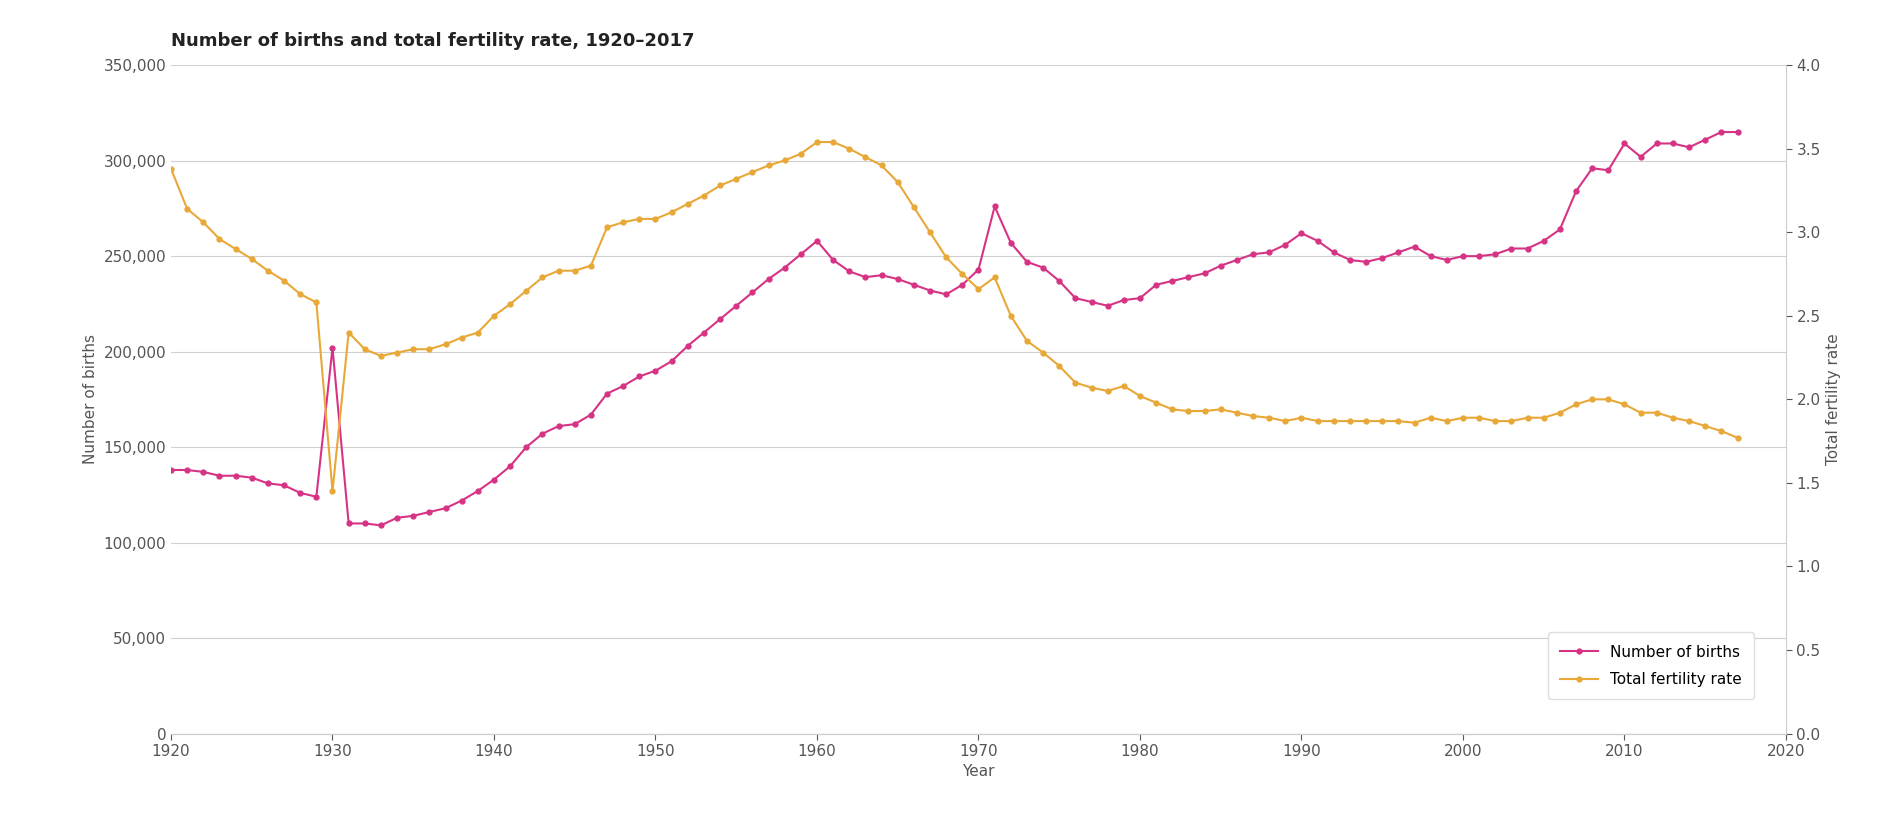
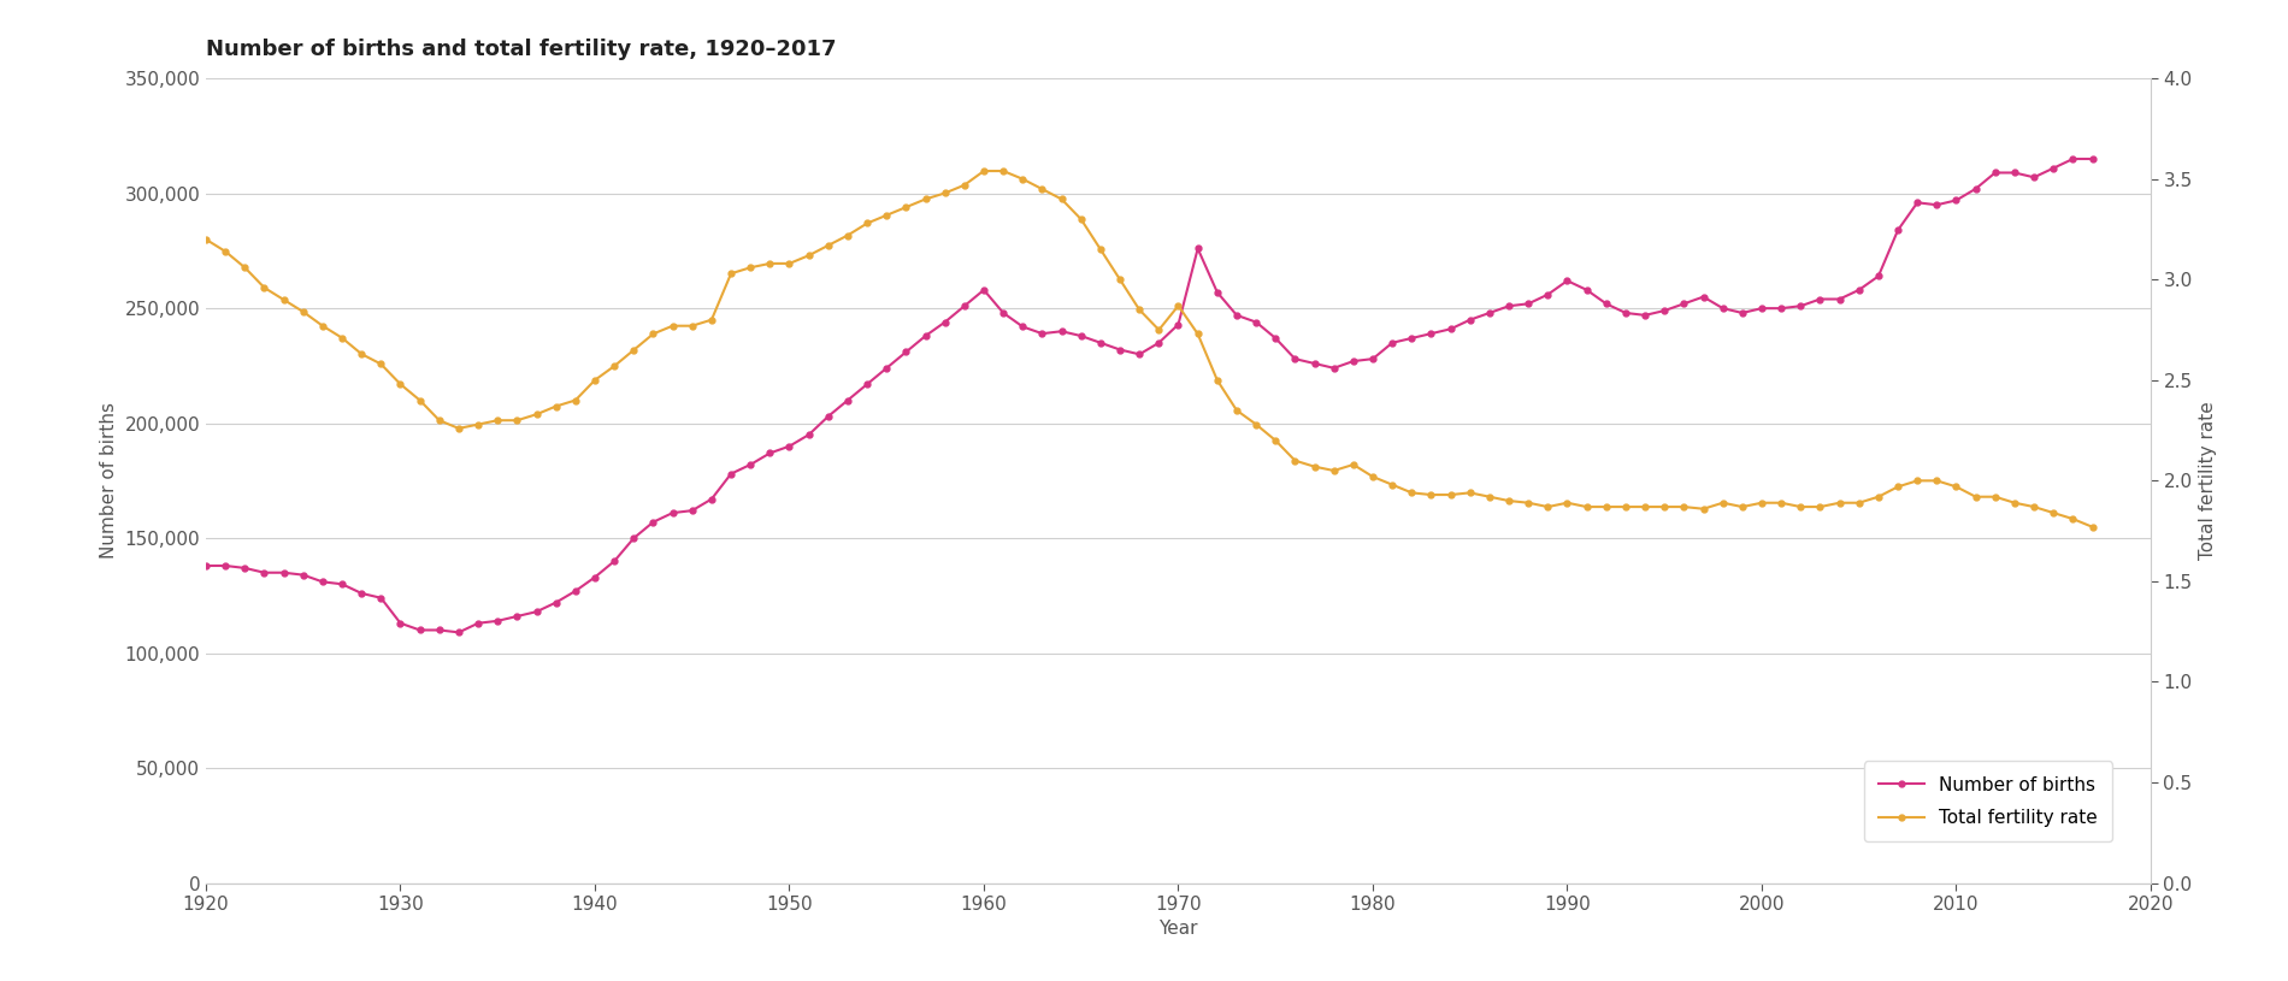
Total fertility rate/1920: 3.38 -> 3.20
Number of births/1930: 202,000 -> 113,000
Total fertility rate/1930: 1.45 -> 2.48
Total fertility rate/1970: 2.66 -> 2.87
Number of births/2010: 309,000 -> 297,000
